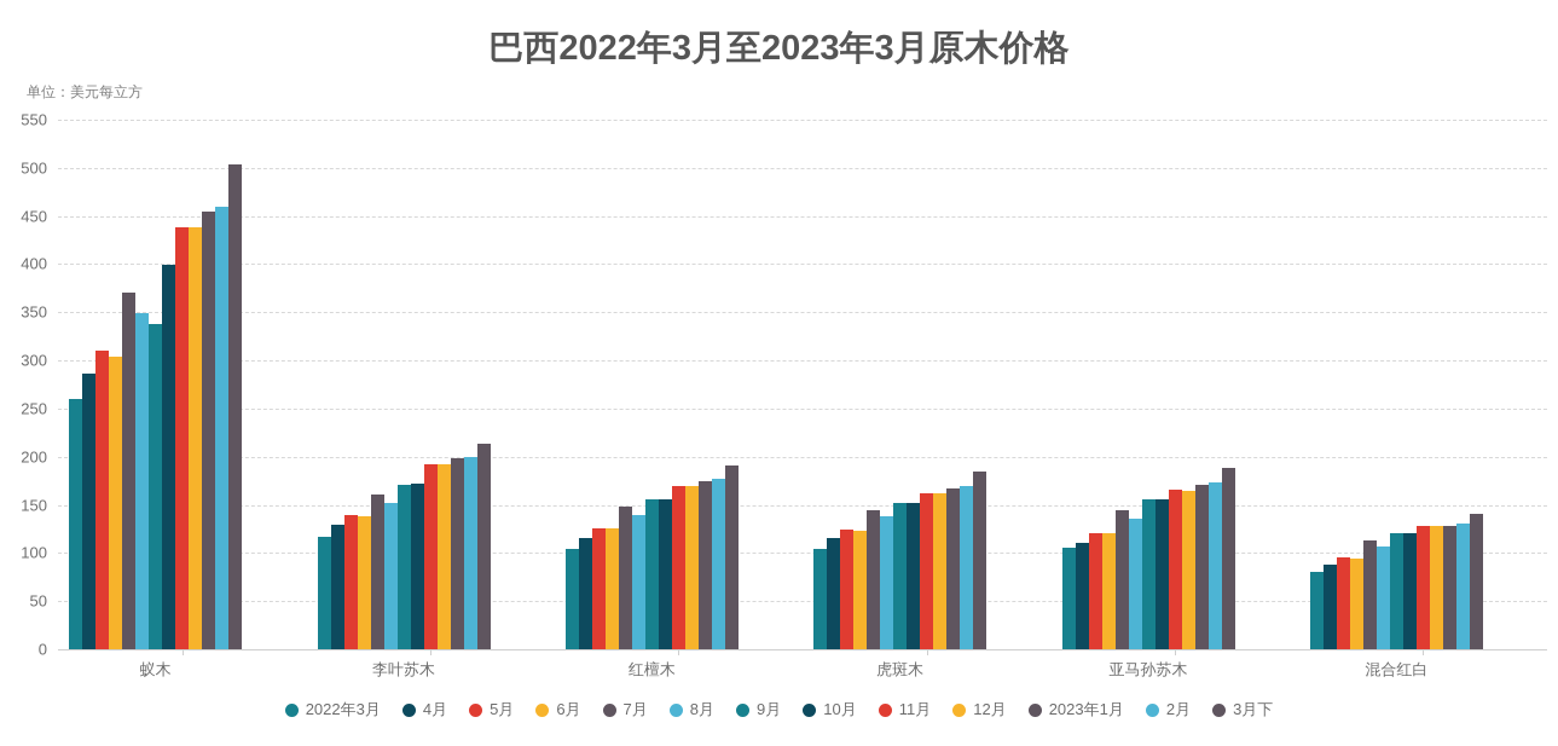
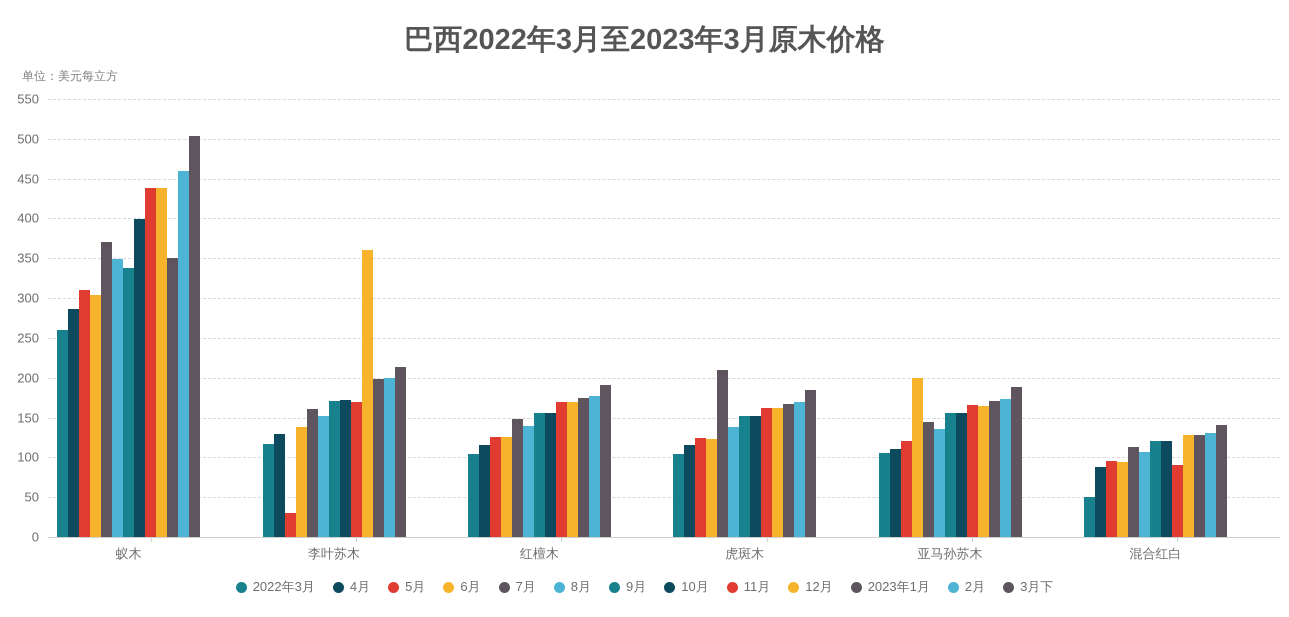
2023年1月/蚁木: 450 -> 350
5月/李叶苏木: 140 -> 30
11月/李叶苏木: 190 -> 170
12月/李叶苏木: 190 -> 360
7月/虎斑木: 140 -> 210
6月/亚马孙苏木: 120 -> 200
2022年3月/混合红白: 80 -> 50
11月/混合红白: 130 -> 90
